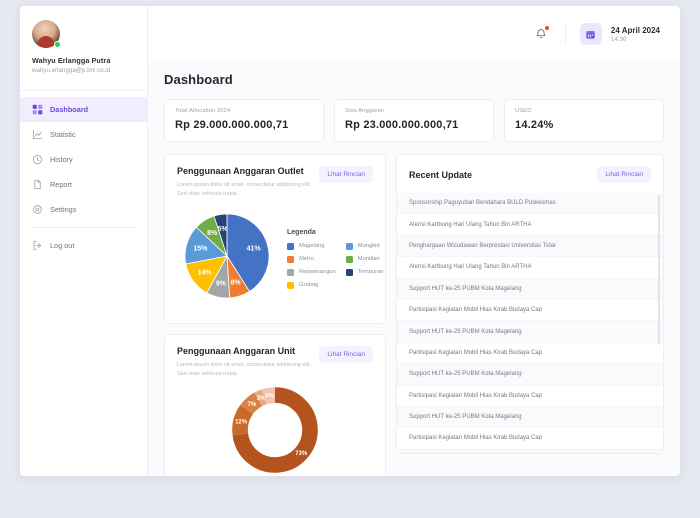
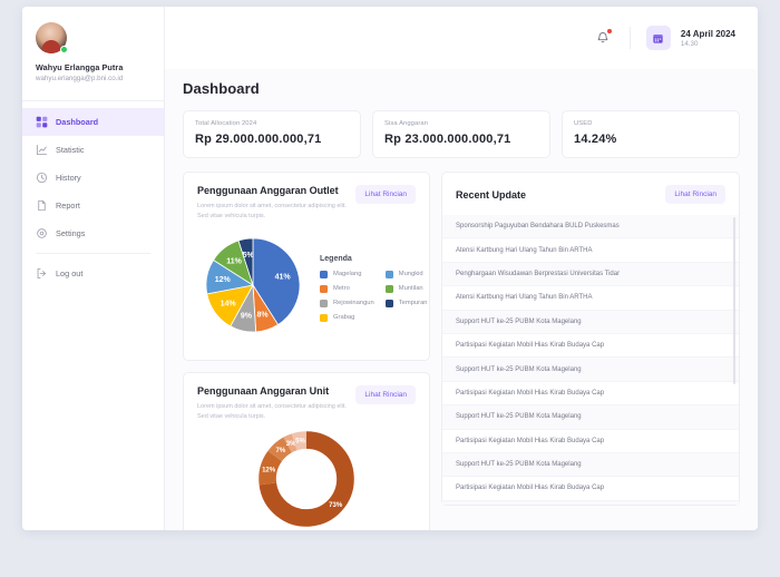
Penggunaan Anggaran Outlet/Mungkid: 15% -> 12%
Penggunaan Anggaran Outlet/Muntilan: 8% -> 11%
